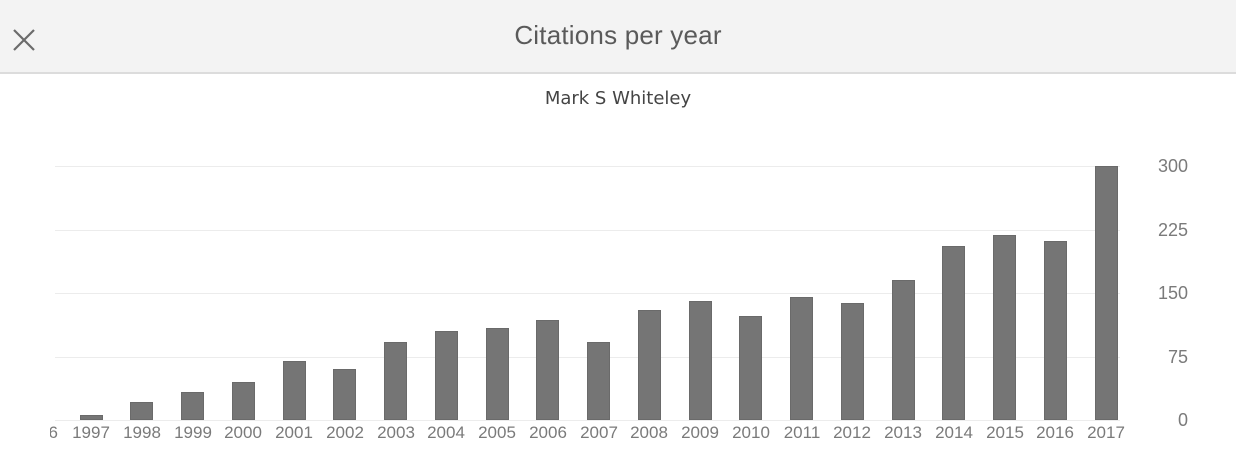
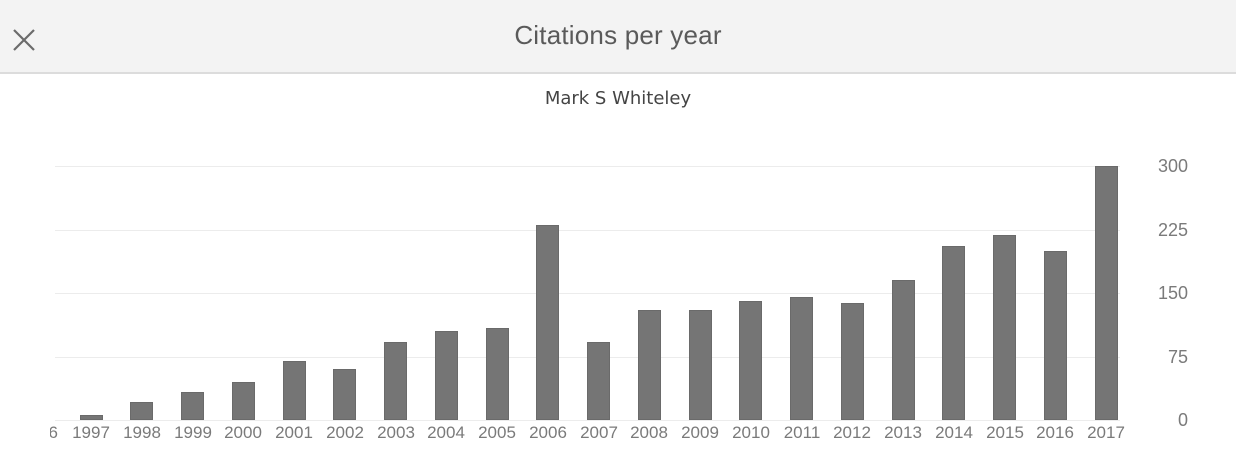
2006: 120 -> 230
2009: 140 -> 130
2010: 120 -> 140
2016: 210 -> 200
